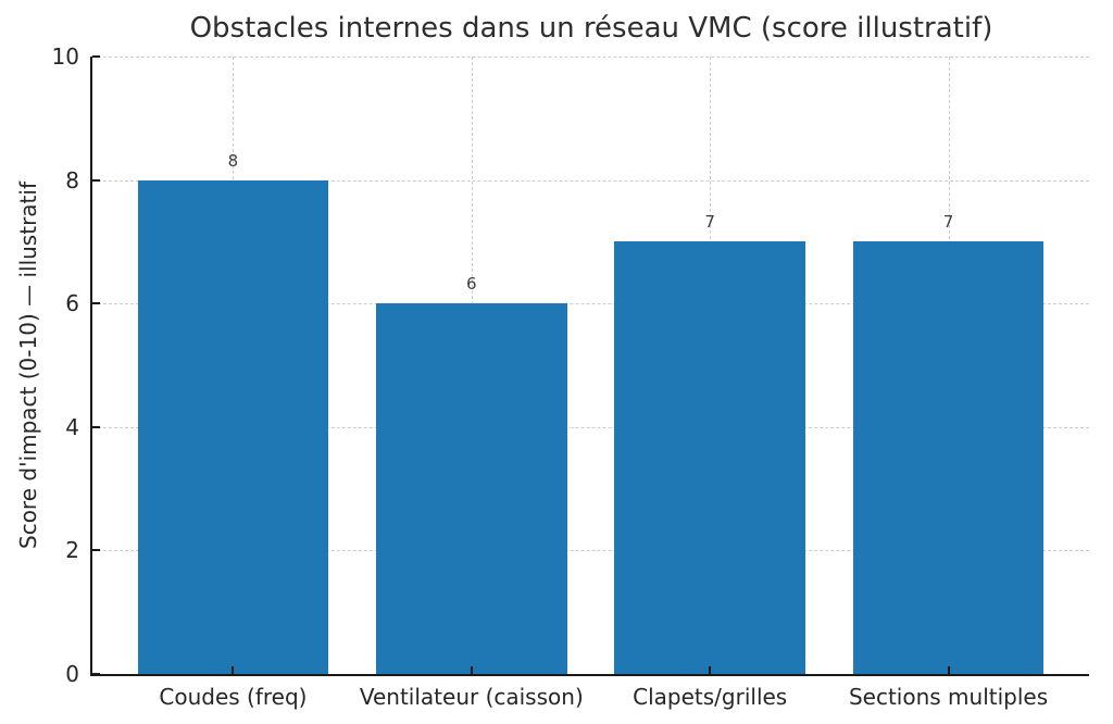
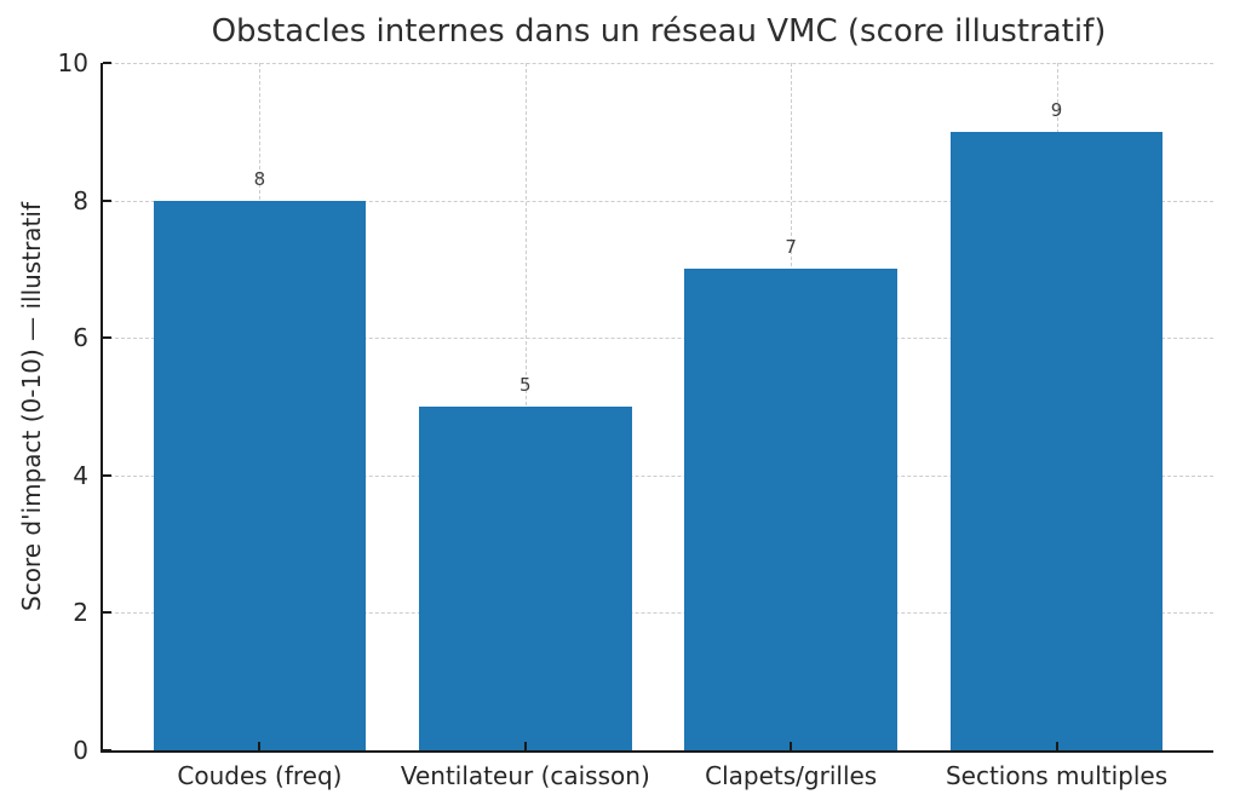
Ventilateur (caisson): 6 -> 5
Sections multiples: 7 -> 9
